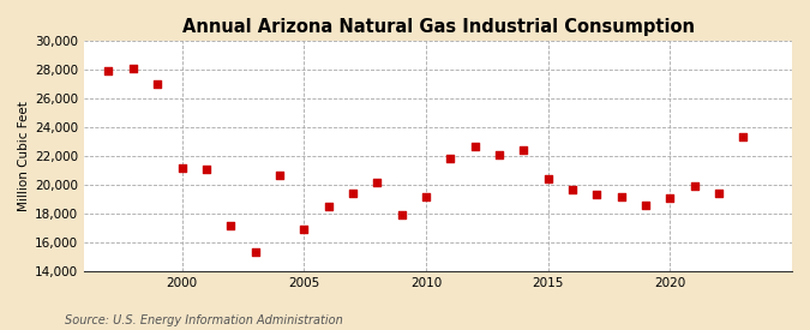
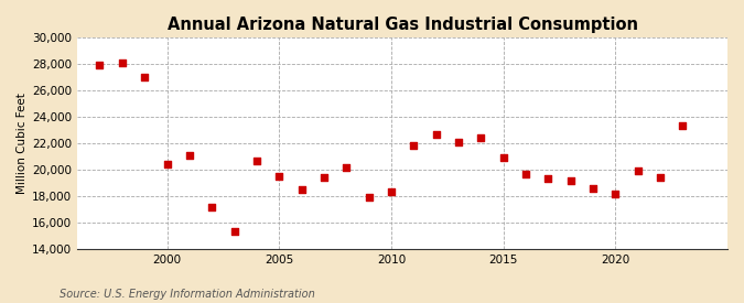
2000: 21,200 -> 20,400
2005: 16,900 -> 19,500
2010: 19,200 -> 18,300
2015: 20,400 -> 20,900
2020: 19,100 -> 18,200
